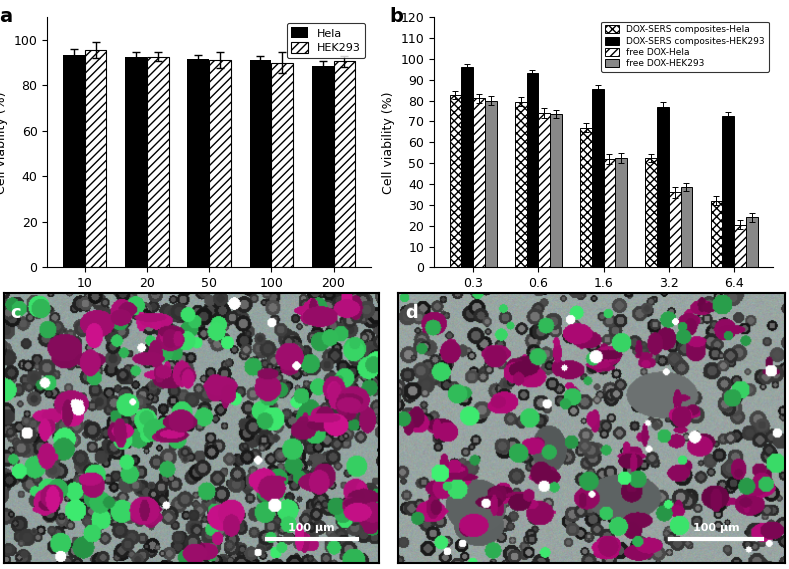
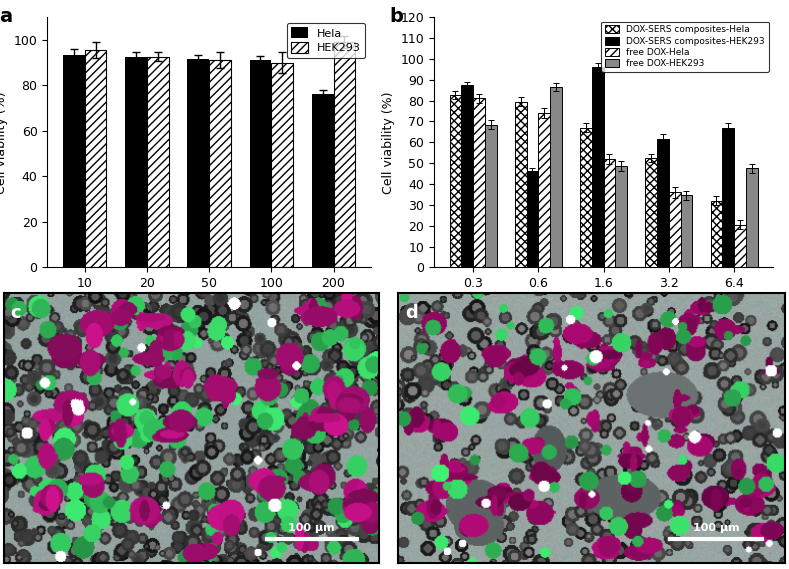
Hela/200: 88.5 -> 76.0
HEK293/200: 90.5 -> 99.0
DOX-SERS composites-HEK293/0.3: 96.0 -> 87.5
free DOX-HEK293/0.3: 80.0 -> 68.5
DOX-SERS composites-HEK293/0.6: 93.0 -> 46.0
free DOX-HEK293/0.6: 73.5 -> 86.5
DOX-SERS composites-HEK293/1.6: 85.5 -> 96.0
free DOX-HEK293/1.6: 52.5 -> 48.5
DOX-SERS composites-HEK293/3.2: 77.0 -> 61.5
free DOX-HEK293/3.2: 38.5 -> 34.5
DOX-SERS composites-HEK293/6.4: 72.5 -> 67.0
free DOX-HEK293/6.4: 24.0 -> 47.5
